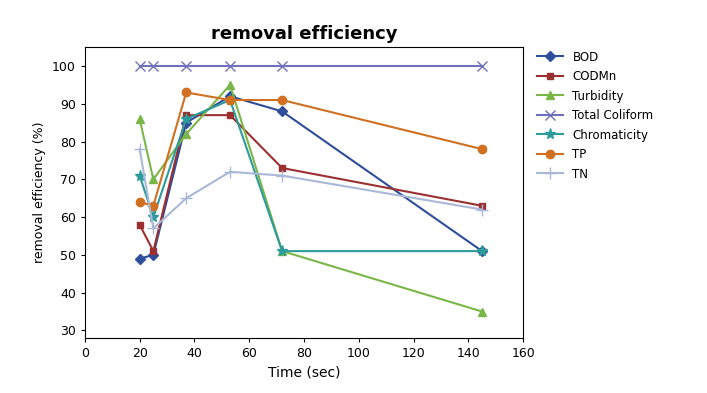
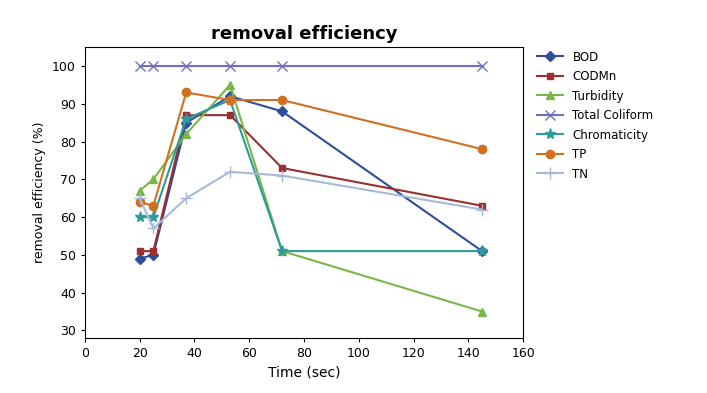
CODMn/20: 58 -> 51
Turbidity/20: 86 -> 67
Chromaticity/20: 71 -> 60
TN/20: 78 -> 65
